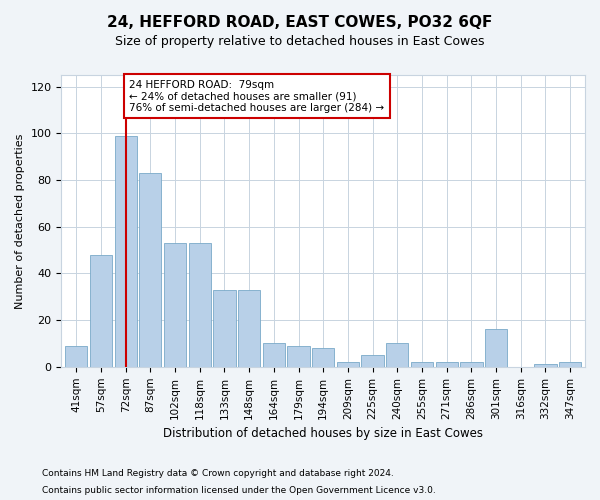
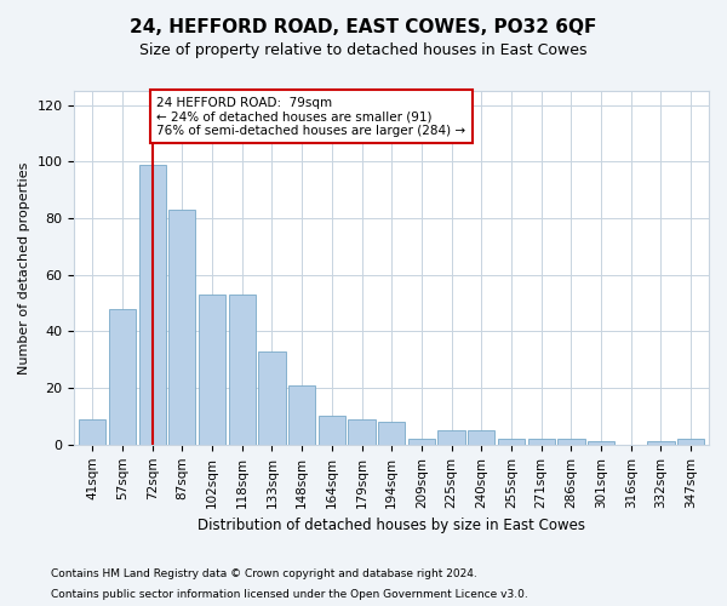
148sqm: 33 -> 21
240sqm: 10 -> 5
301sqm: 16 -> 1
